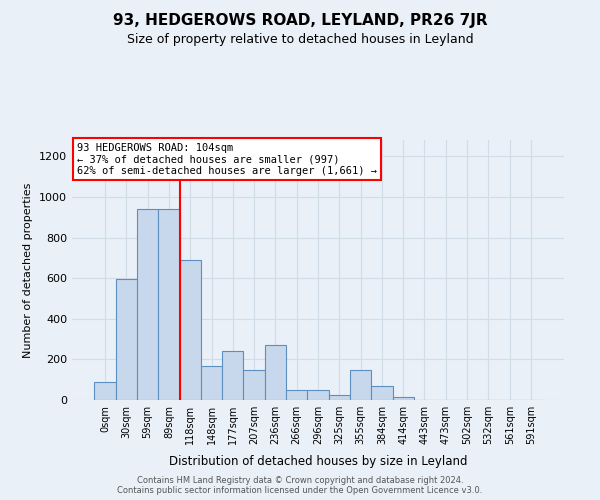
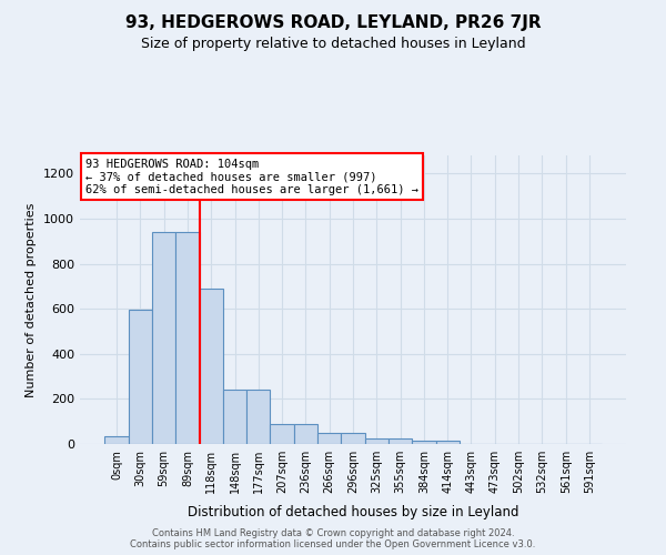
0sqm: 90 -> 35
148sqm: 165 -> 240
207sqm: 150 -> 90
236sqm: 270 -> 90
355sqm: 150 -> 25
384sqm: 70 -> 15
